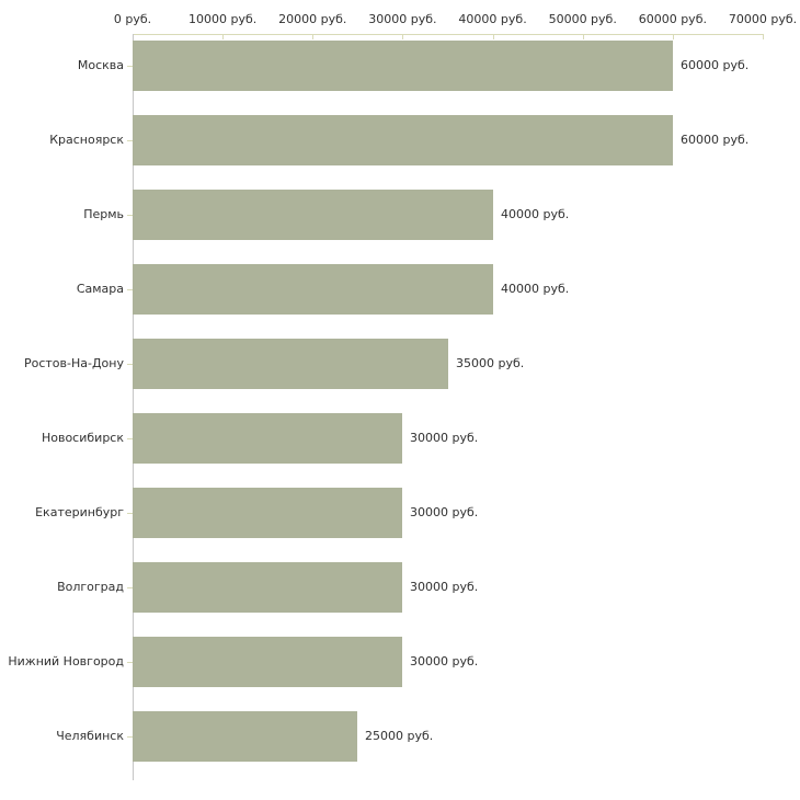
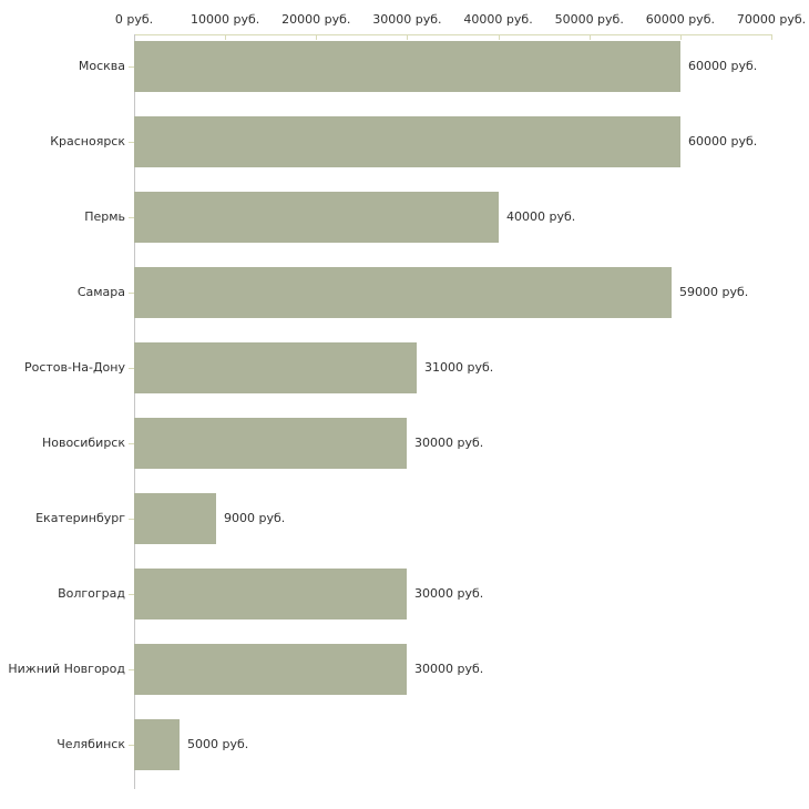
Самара: 40000 -> 59000
Ростов-На-Дону: 35000 -> 31000
Екатеринбург: 30000 -> 9000
Челябинск: 25000 -> 5000
